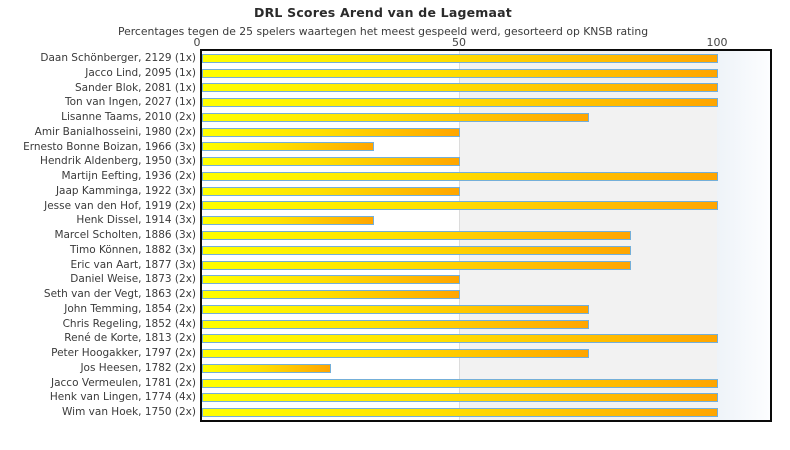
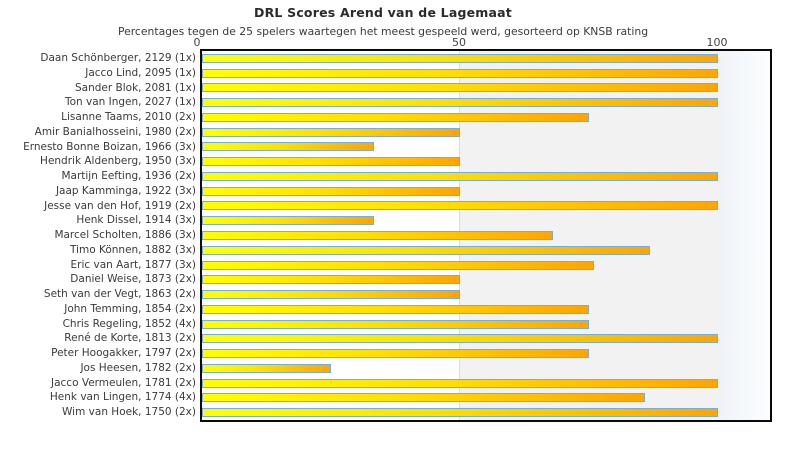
Marcel Scholten, 1886 (3x): 83 -> 68
Timo Können, 1882 (3x): 83 -> 87
Eric van Aart, 1877 (3x): 83 -> 76
Henk van Lingen, 1774 (4x): 100 -> 86
